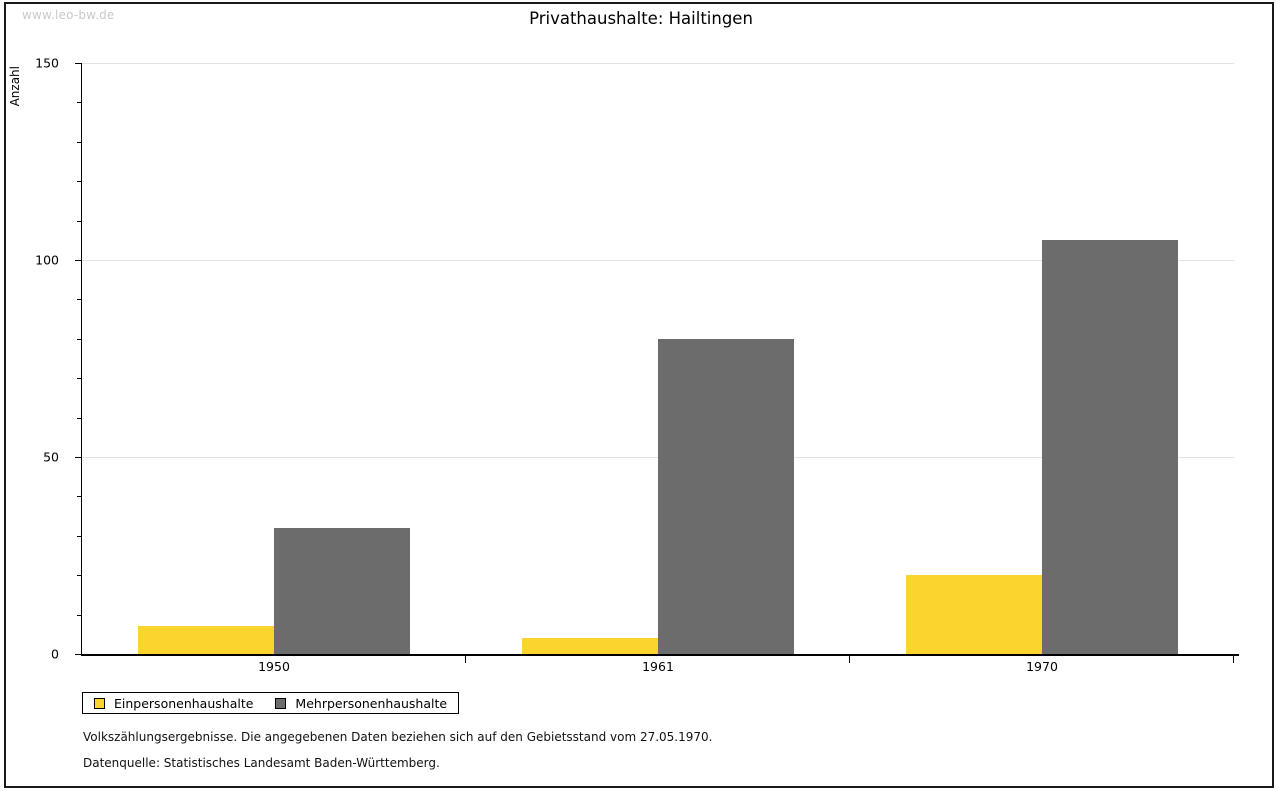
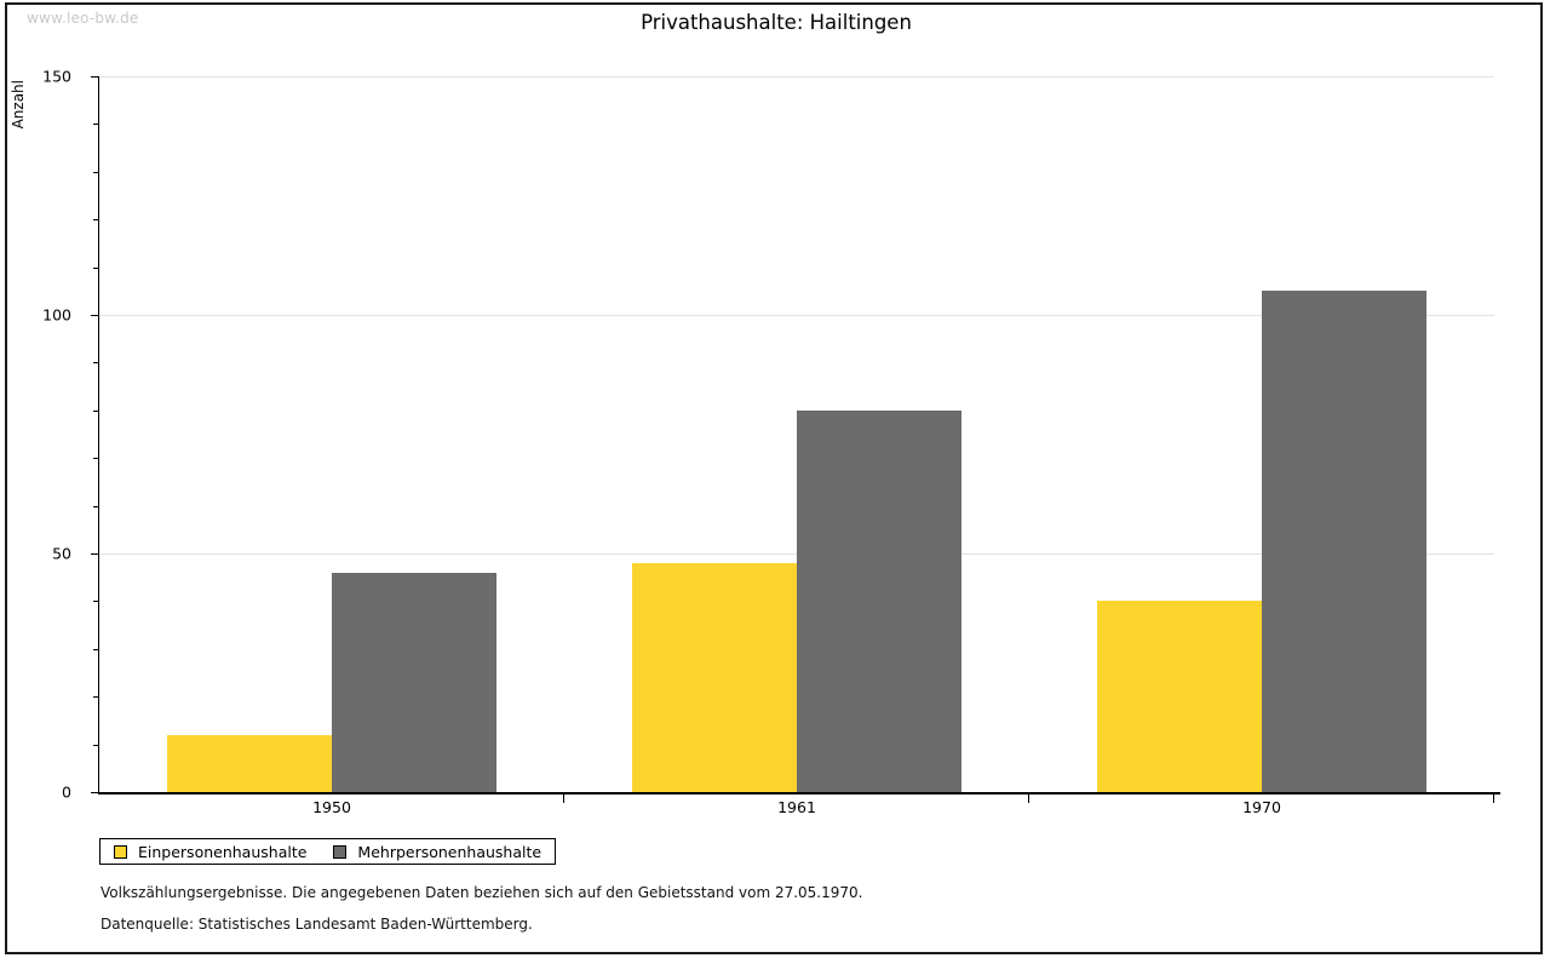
Einpersonenhaushalte/1950: 7 -> 12
Mehrpersonenhaushalte/1950: 32 -> 46
Einpersonenhaushalte/1961: 4 -> 48
Einpersonenhaushalte/1970: 20 -> 40
